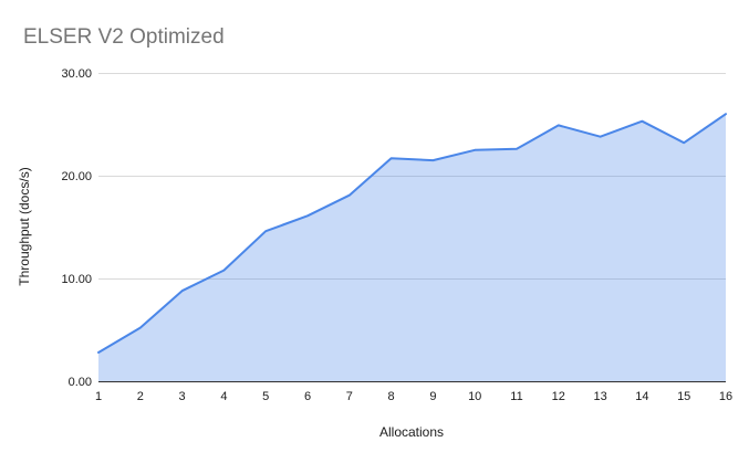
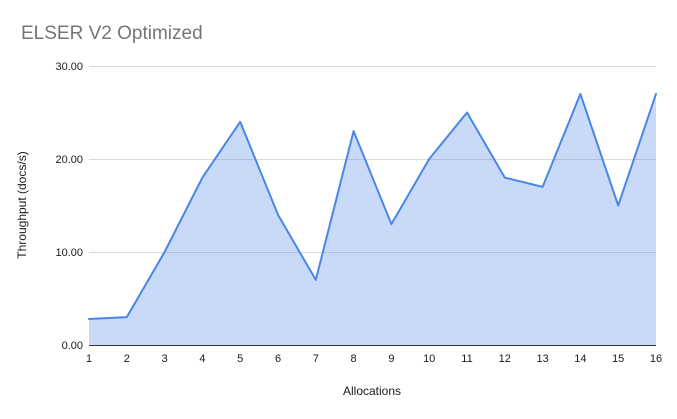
2: 5 -> 3
3: 9 -> 10
4: 11 -> 18
5: 15 -> 24
6: 16 -> 14
7: 18 -> 7
8: 22 -> 23
9: 22 -> 13
10: 22 -> 20
11: 23 -> 25
12: 25 -> 18
13: 24 -> 17
14: 25 -> 27
15: 23 -> 15
16: 26 -> 27
